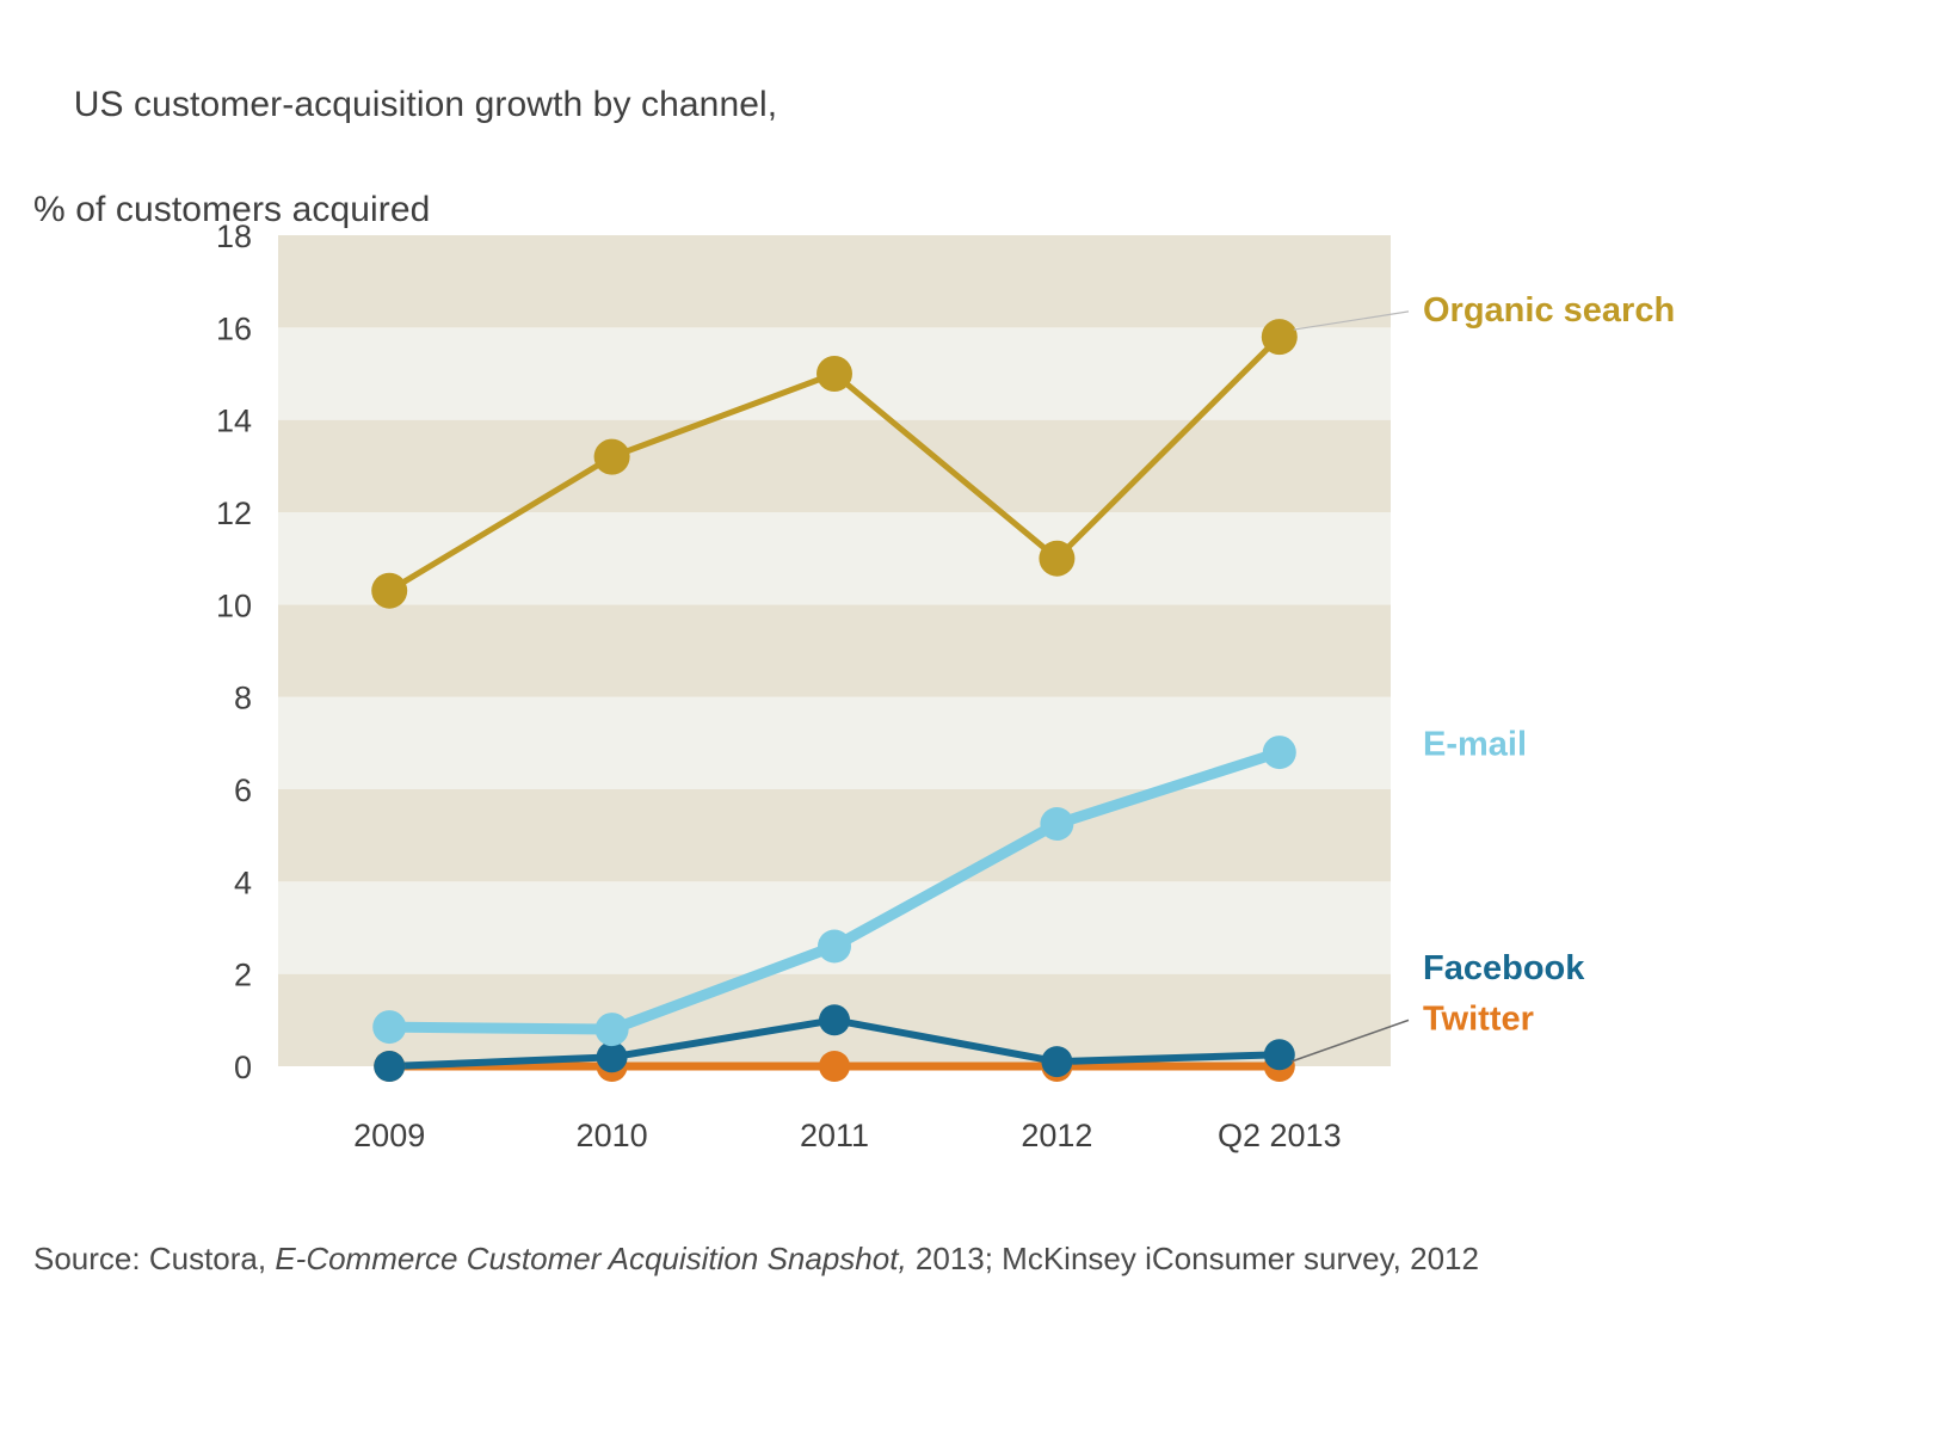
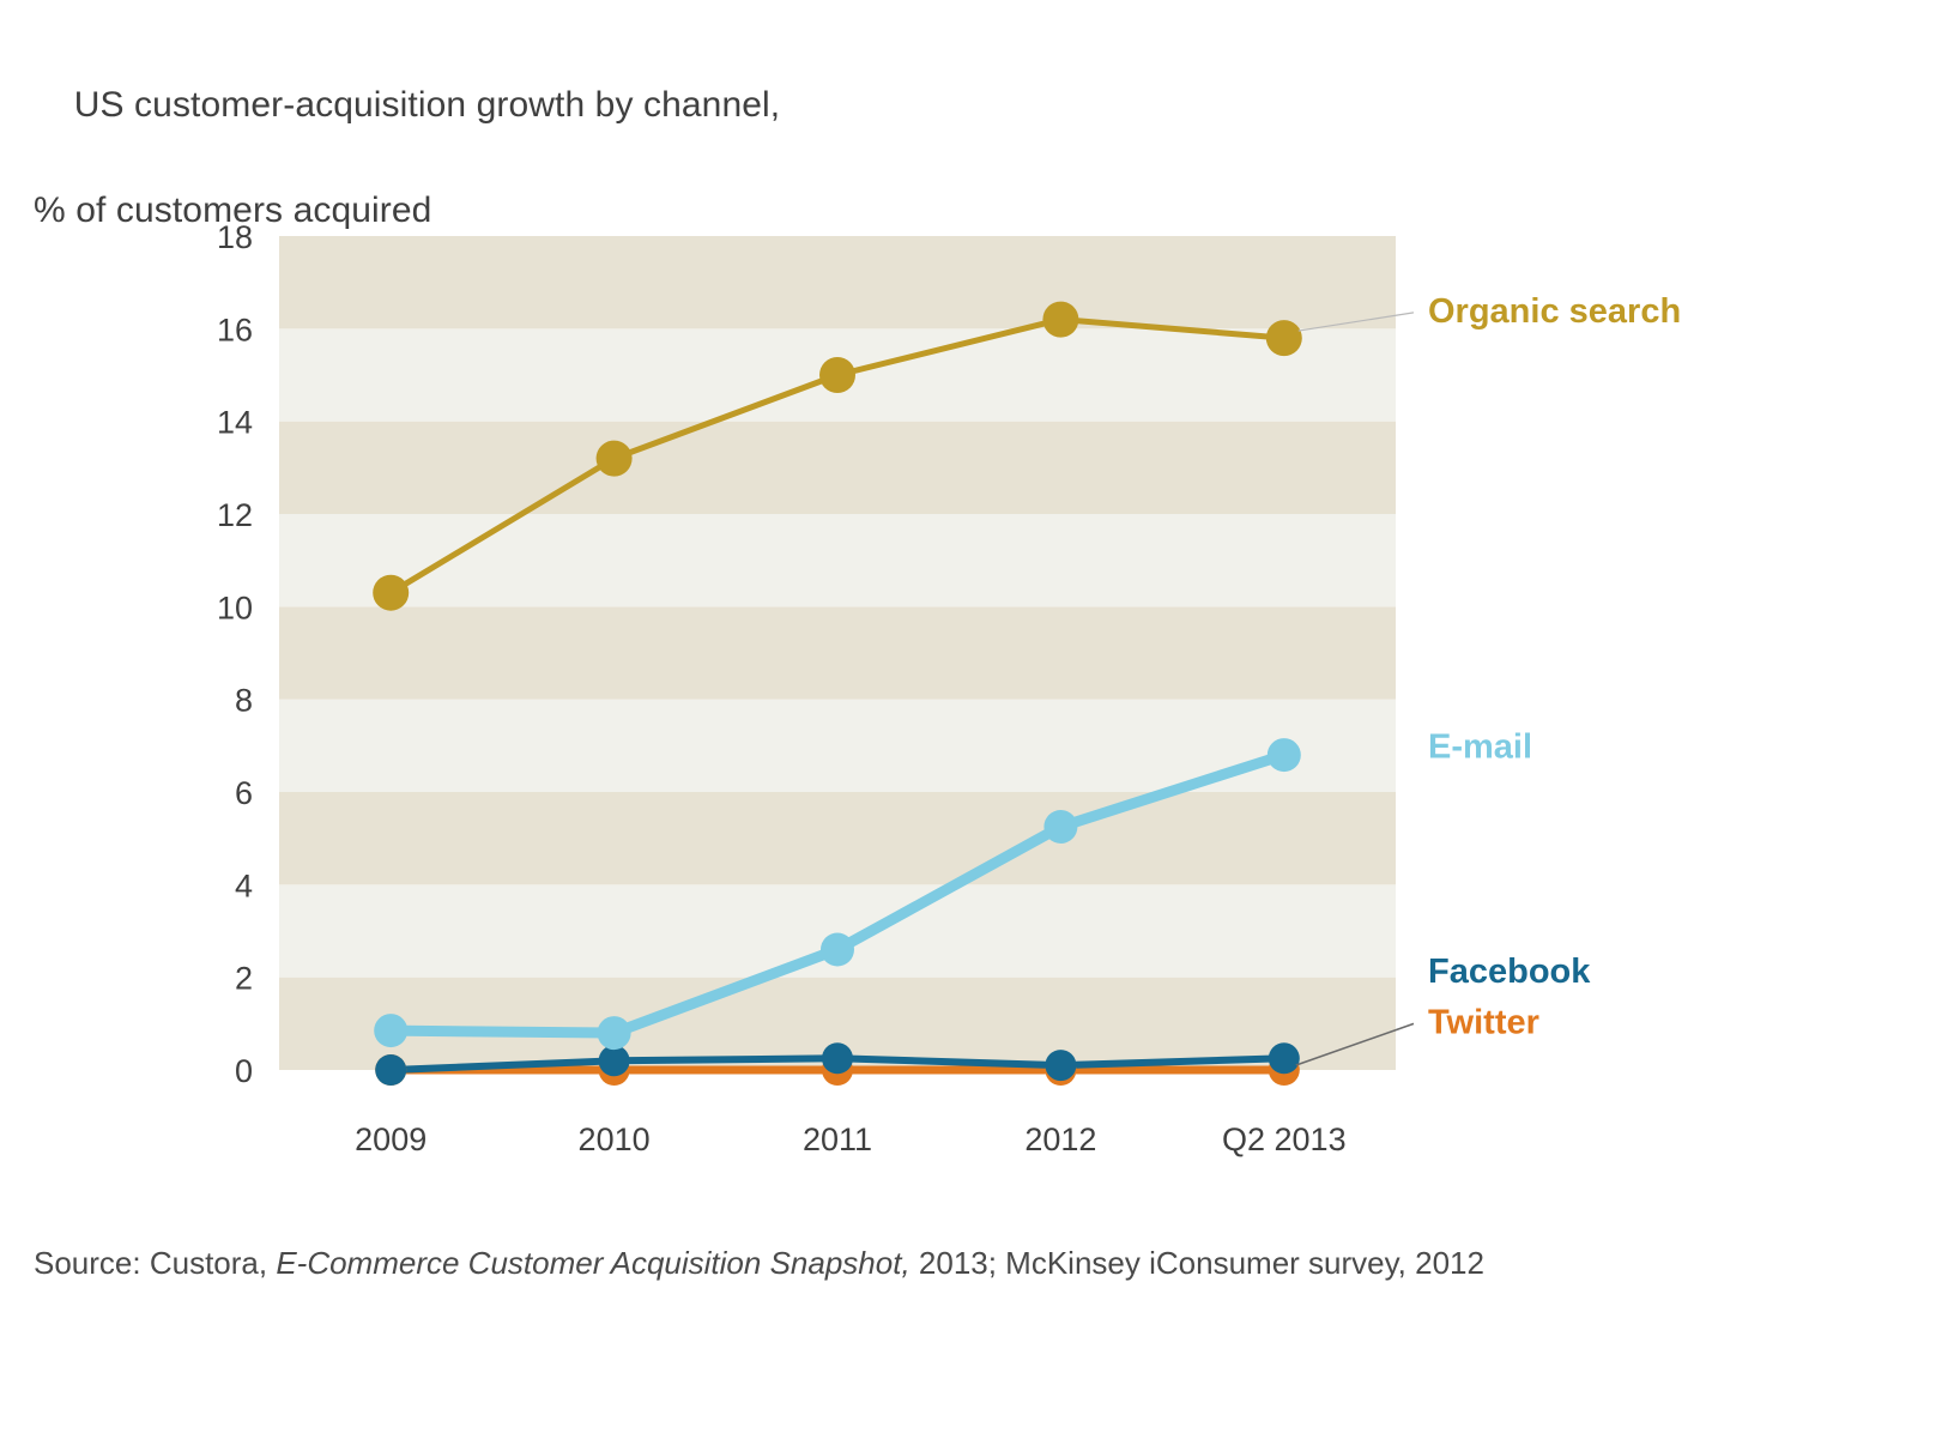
Facebook/2011: 1.0 -> 0.2
Organic search/2012: 11.0 -> 16.2
